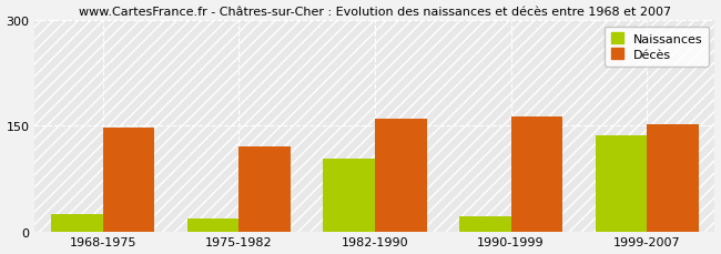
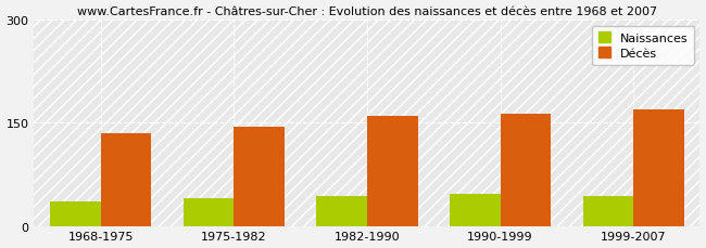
Naissances/1968-1975: 24 -> 35
Décès/1968-1975: 148 -> 135
Naissances/1975-1982: 18 -> 40
Décès/1975-1982: 120 -> 145
Naissances/1982-1990: 104 -> 43
Naissances/1990-1999: 22 -> 46
Naissances/1999-2007: 136 -> 43
Décès/1999-2007: 152 -> 170
